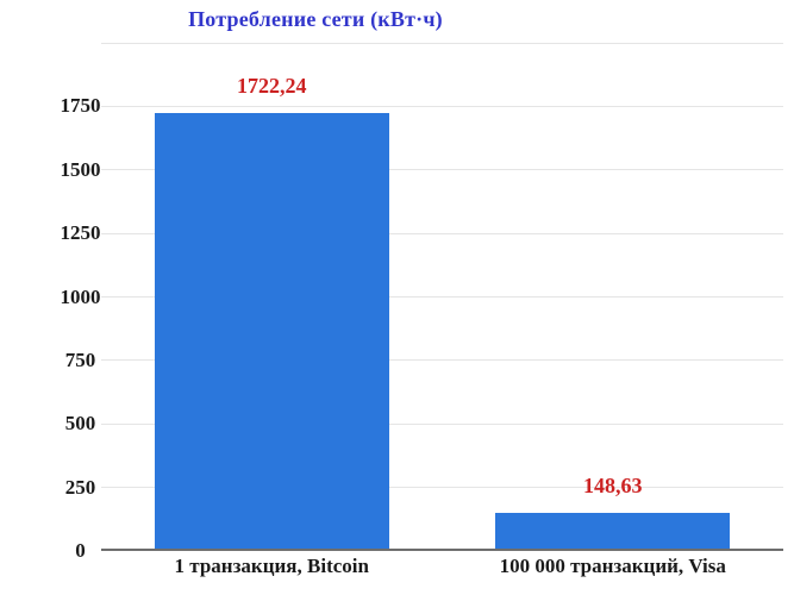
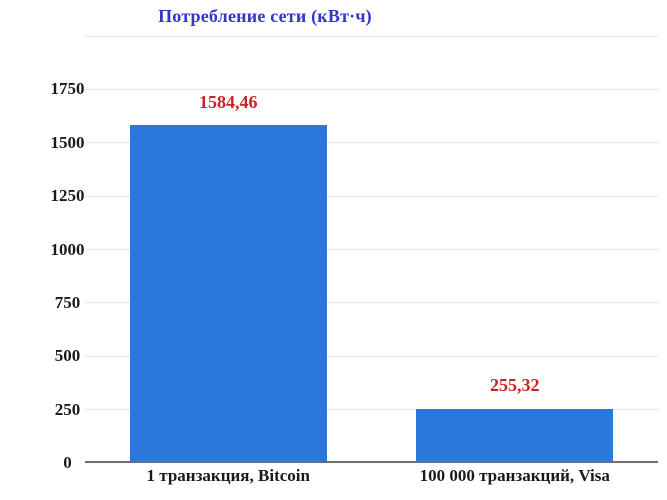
1 транзакция, Bitcoin: 1722,24 -> 1584,46
100 000 транзакций, Visa: 148,63 -> 255,32
